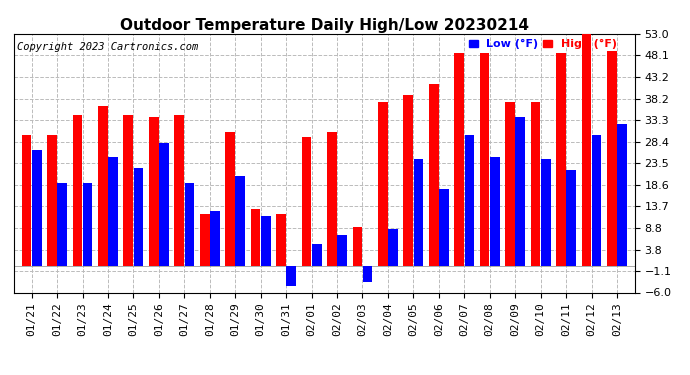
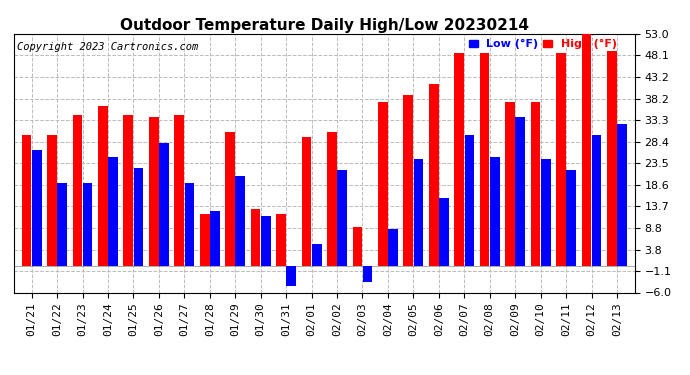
Low (°F)/02/02: 7.0 -> 22.0
Low (°F)/02/06: 17.5 -> 15.5
